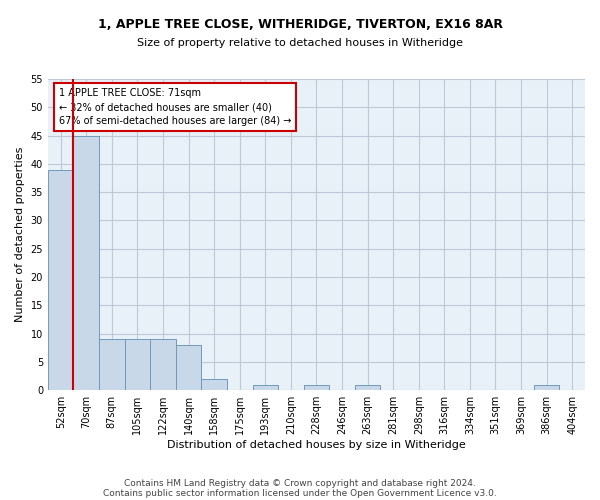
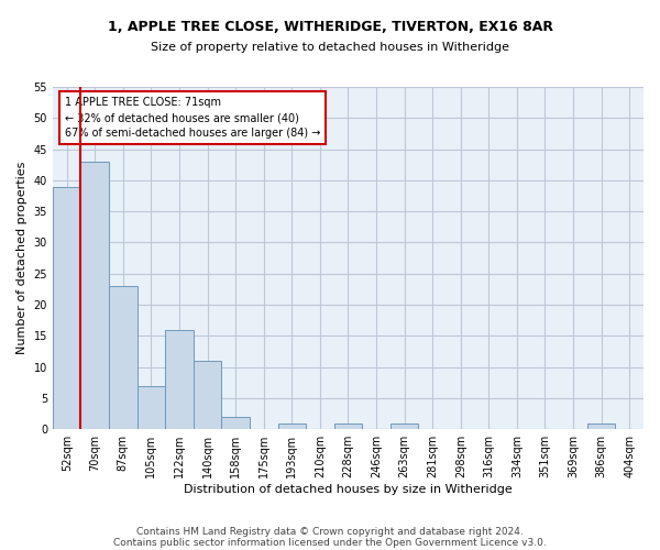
70sqm: 45 -> 43
87sqm: 9 -> 23
105sqm: 9 -> 7
122sqm: 9 -> 16
140sqm: 8 -> 11
